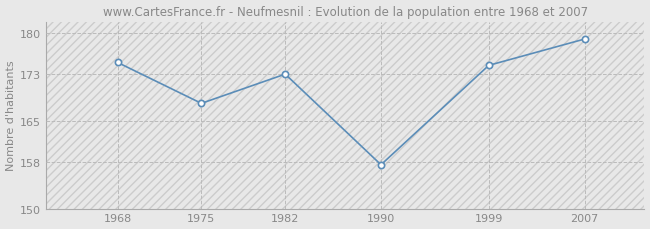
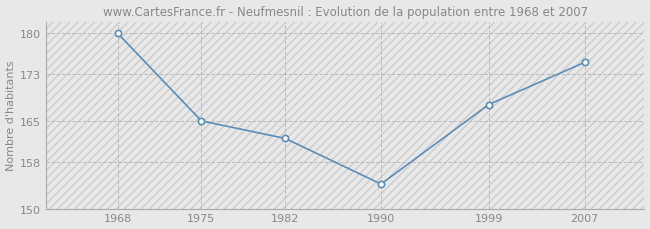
1968: 175.0 -> 180.0
1975: 168.0 -> 165.0
1982: 173.0 -> 162.0
1990: 157.5 -> 154.2
1999: 174.5 -> 167.8
2007: 179.0 -> 175.0
